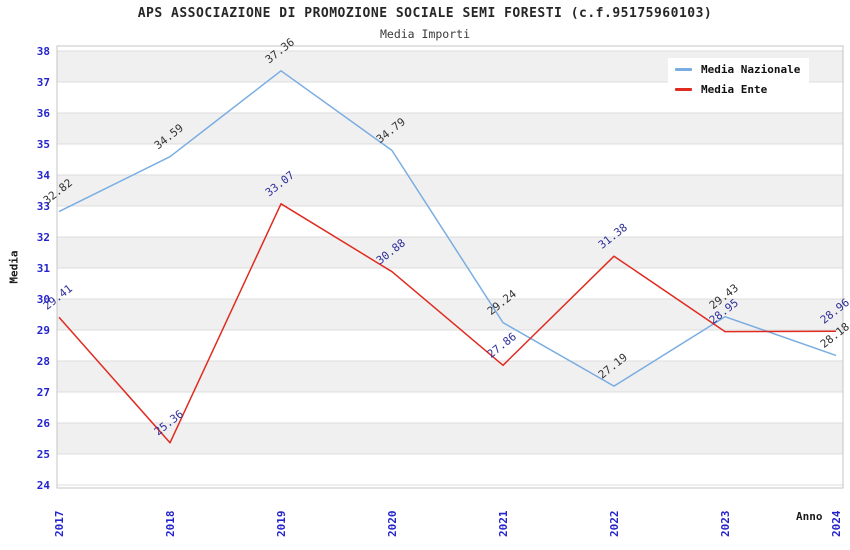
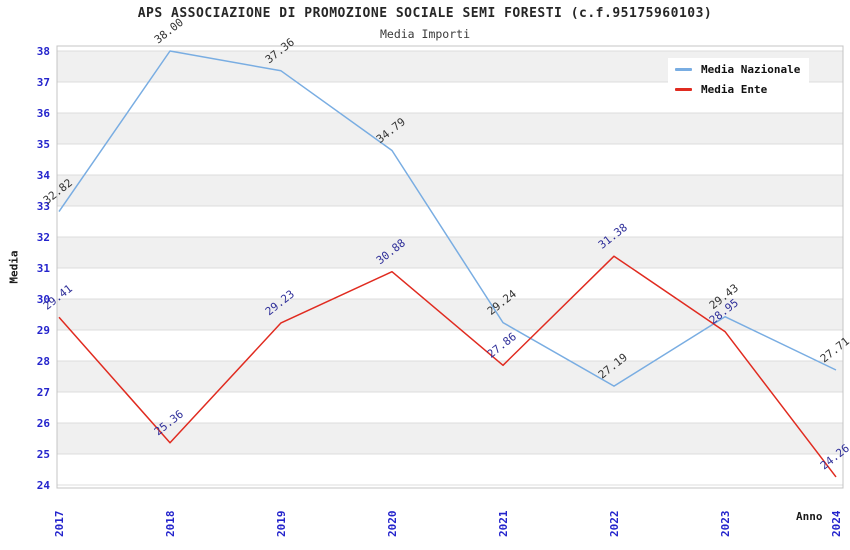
Media Nazionale/2018: 34.59 -> 38.00
Media Ente/2019: 33.07 -> 29.23
Media Nazionale/2024: 28.18 -> 27.71
Media Ente/2024: 28.96 -> 24.26
